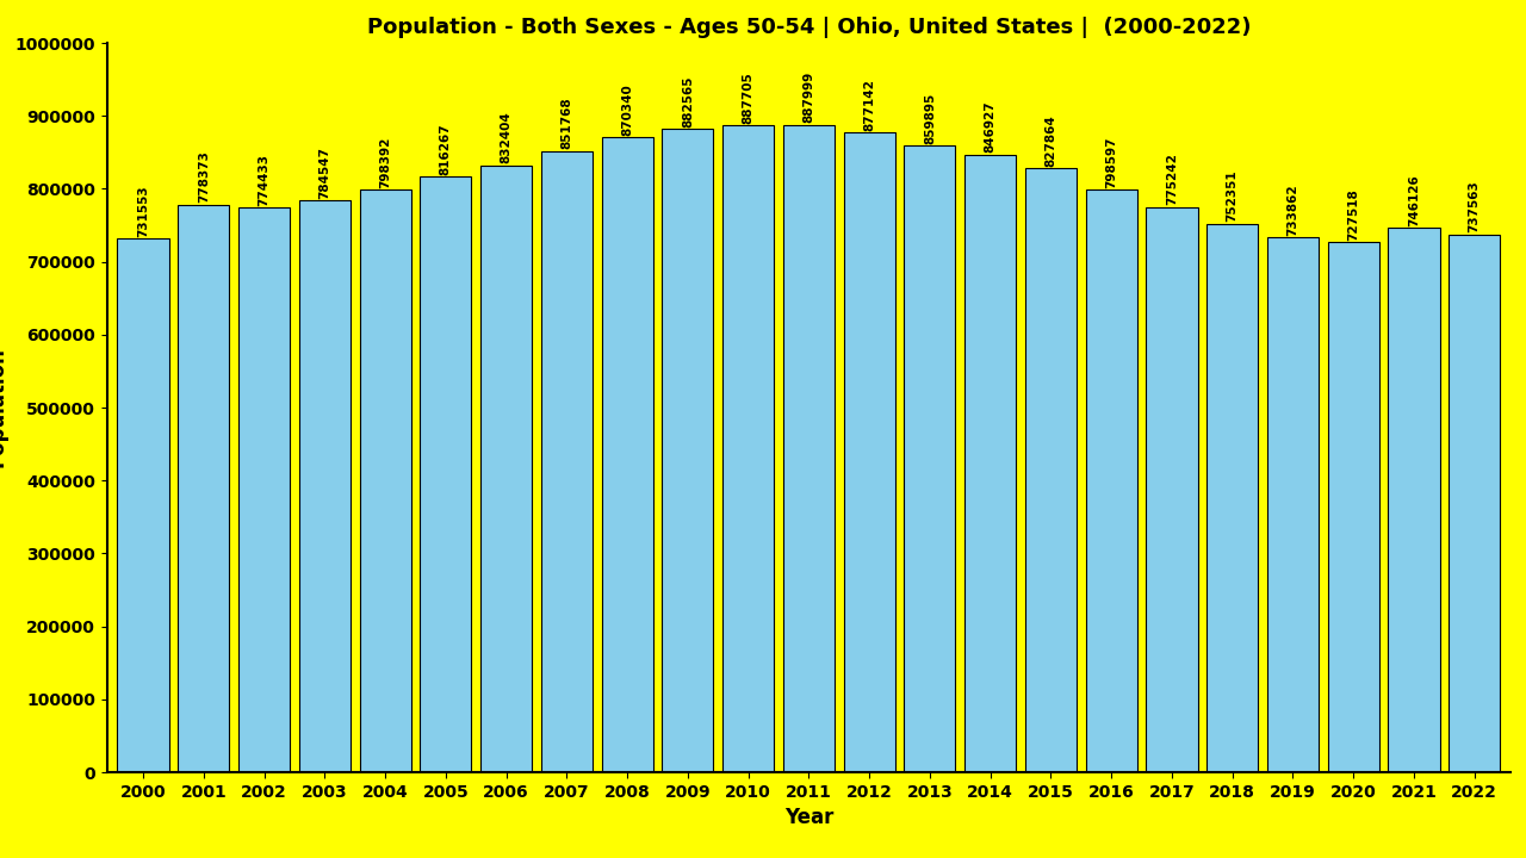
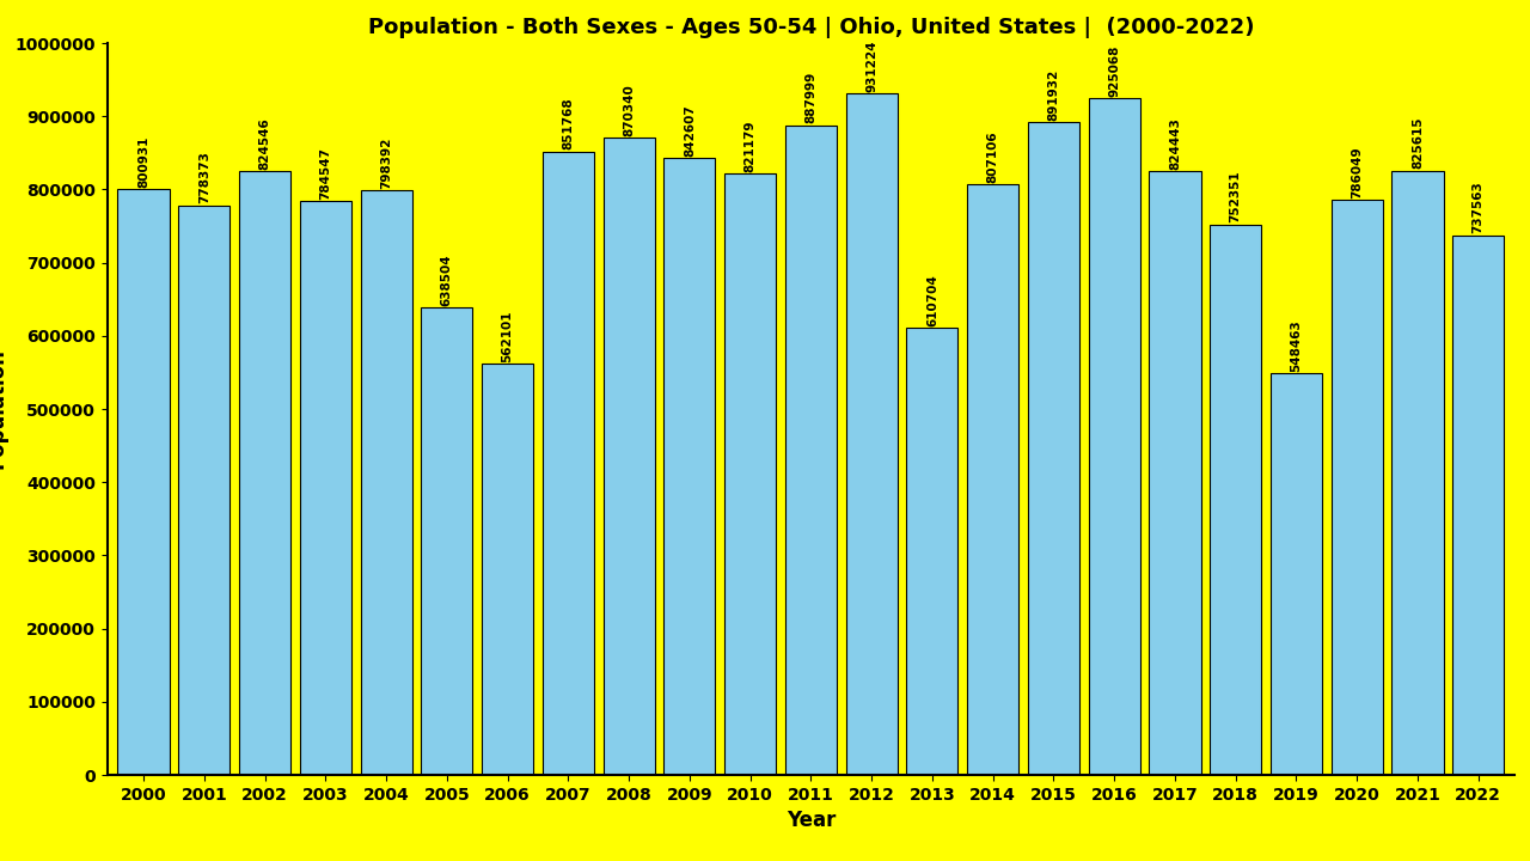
2000: 731553 -> 800931
2002: 774433 -> 824546
2005: 816267 -> 638504
2006: 832404 -> 562101
2009: 882565 -> 842607
2010: 887705 -> 821179
2012: 877142 -> 931224
2013: 859895 -> 610704
2014: 846927 -> 807106
2015: 827864 -> 891932
2016: 798597 -> 925068
2017: 775242 -> 824443
2019: 733862 -> 548463
2020: 727518 -> 786049
2021: 746126 -> 825615
